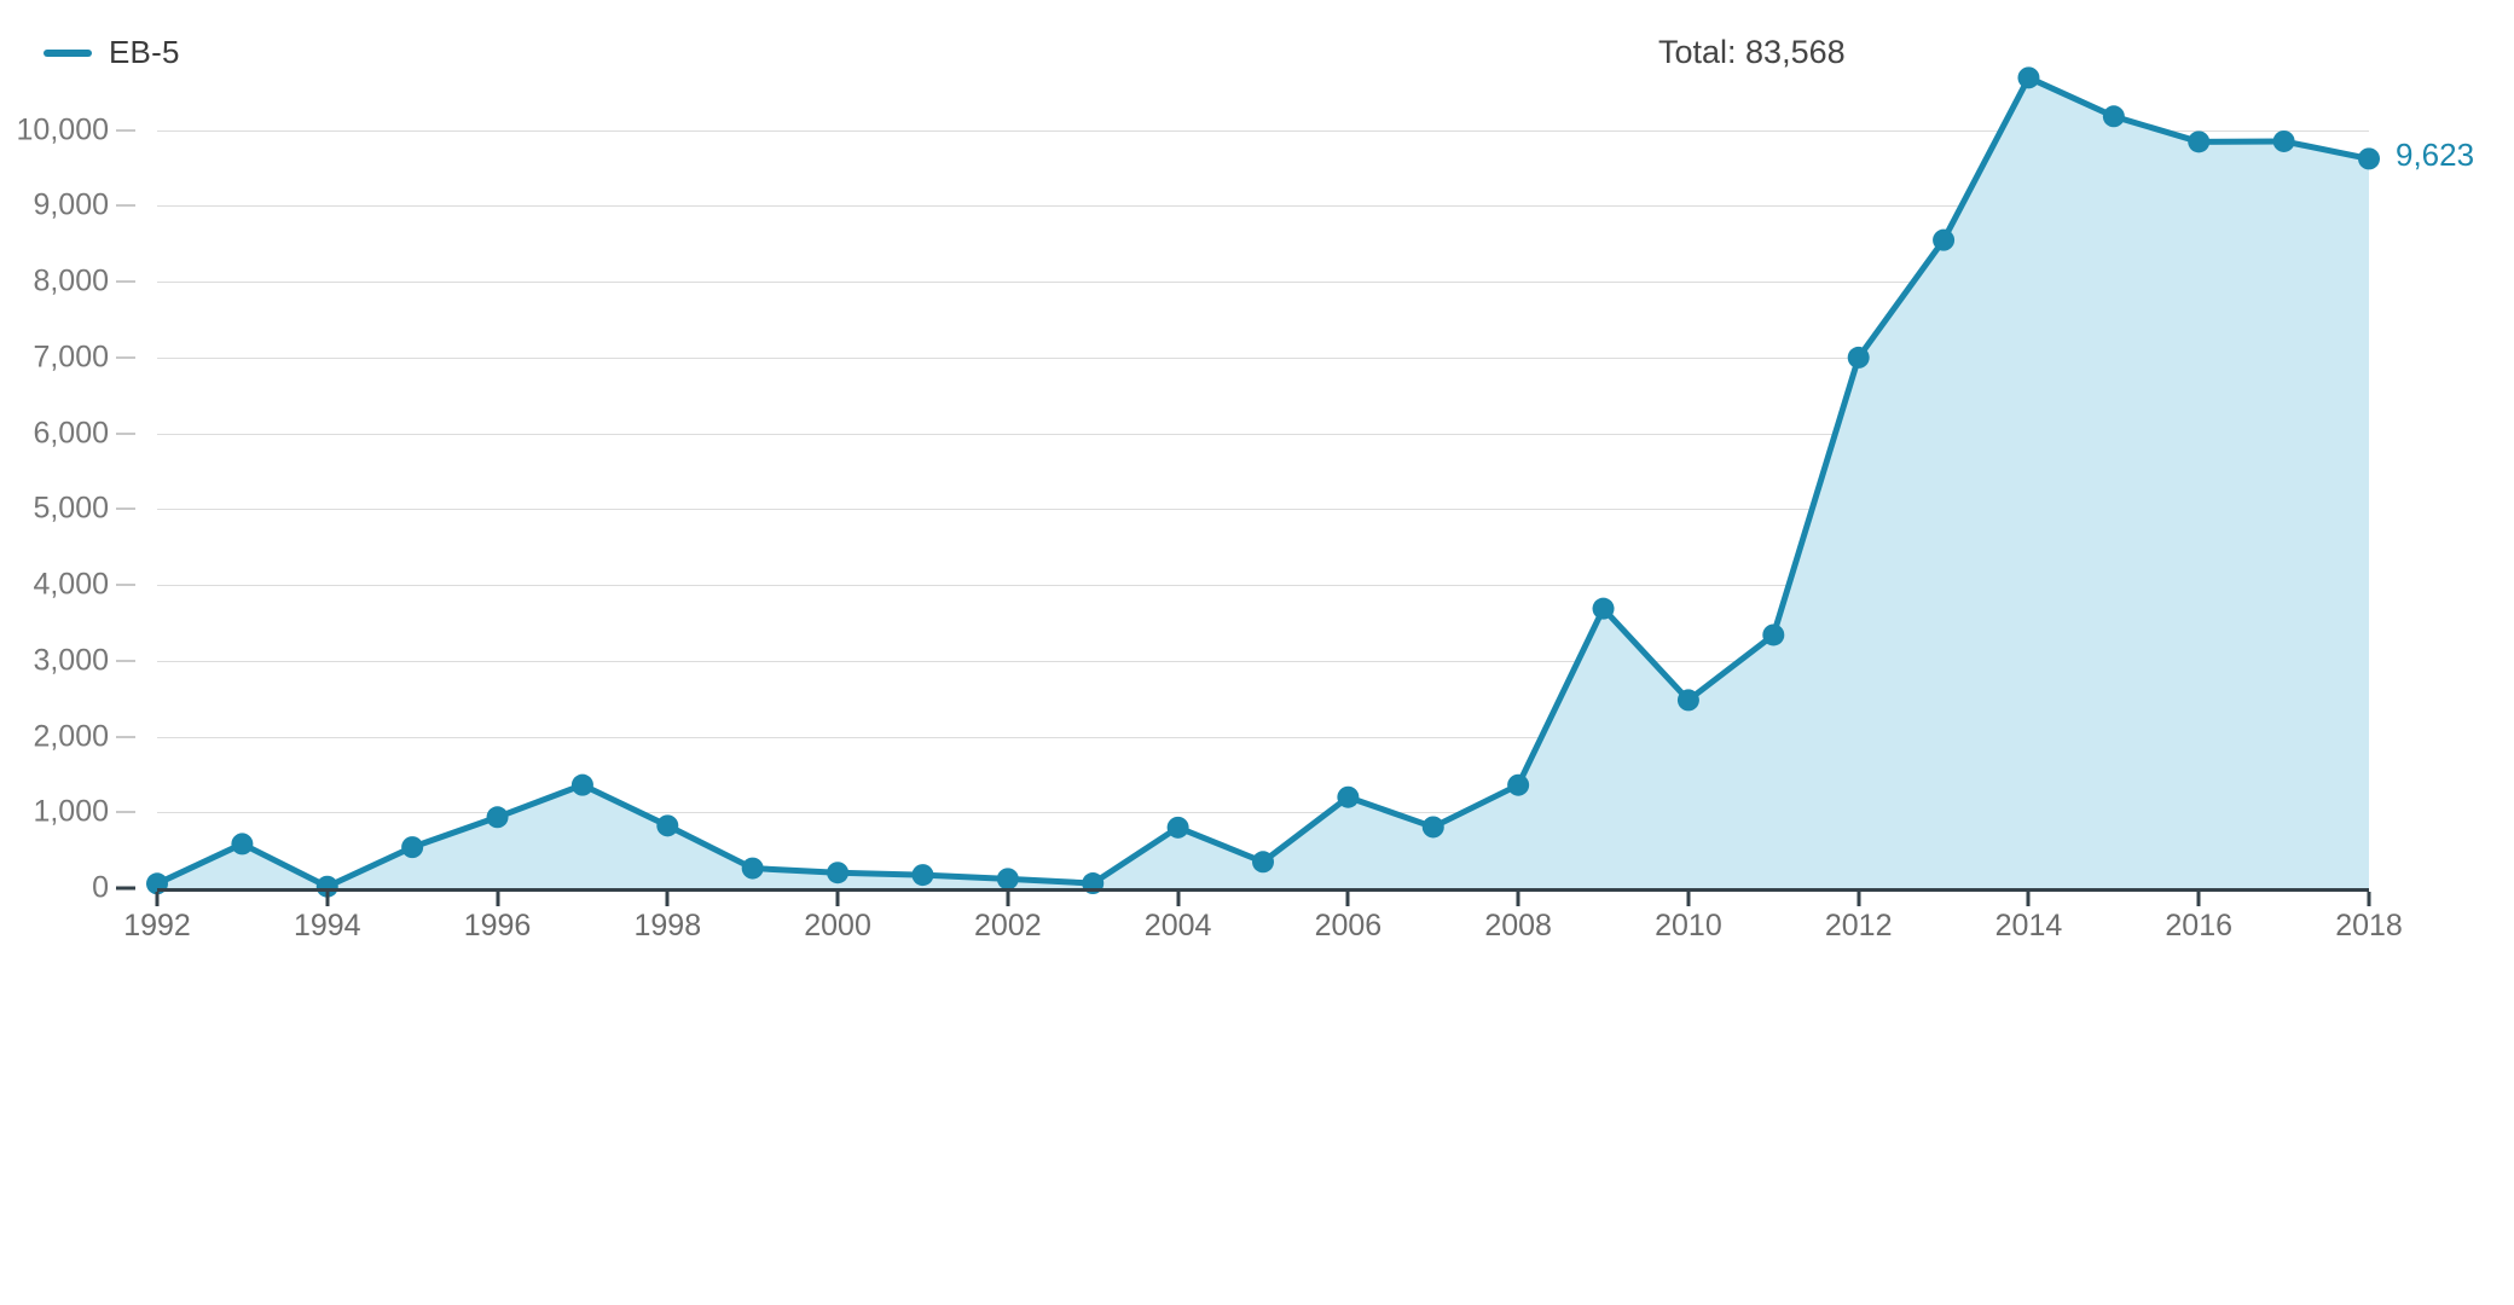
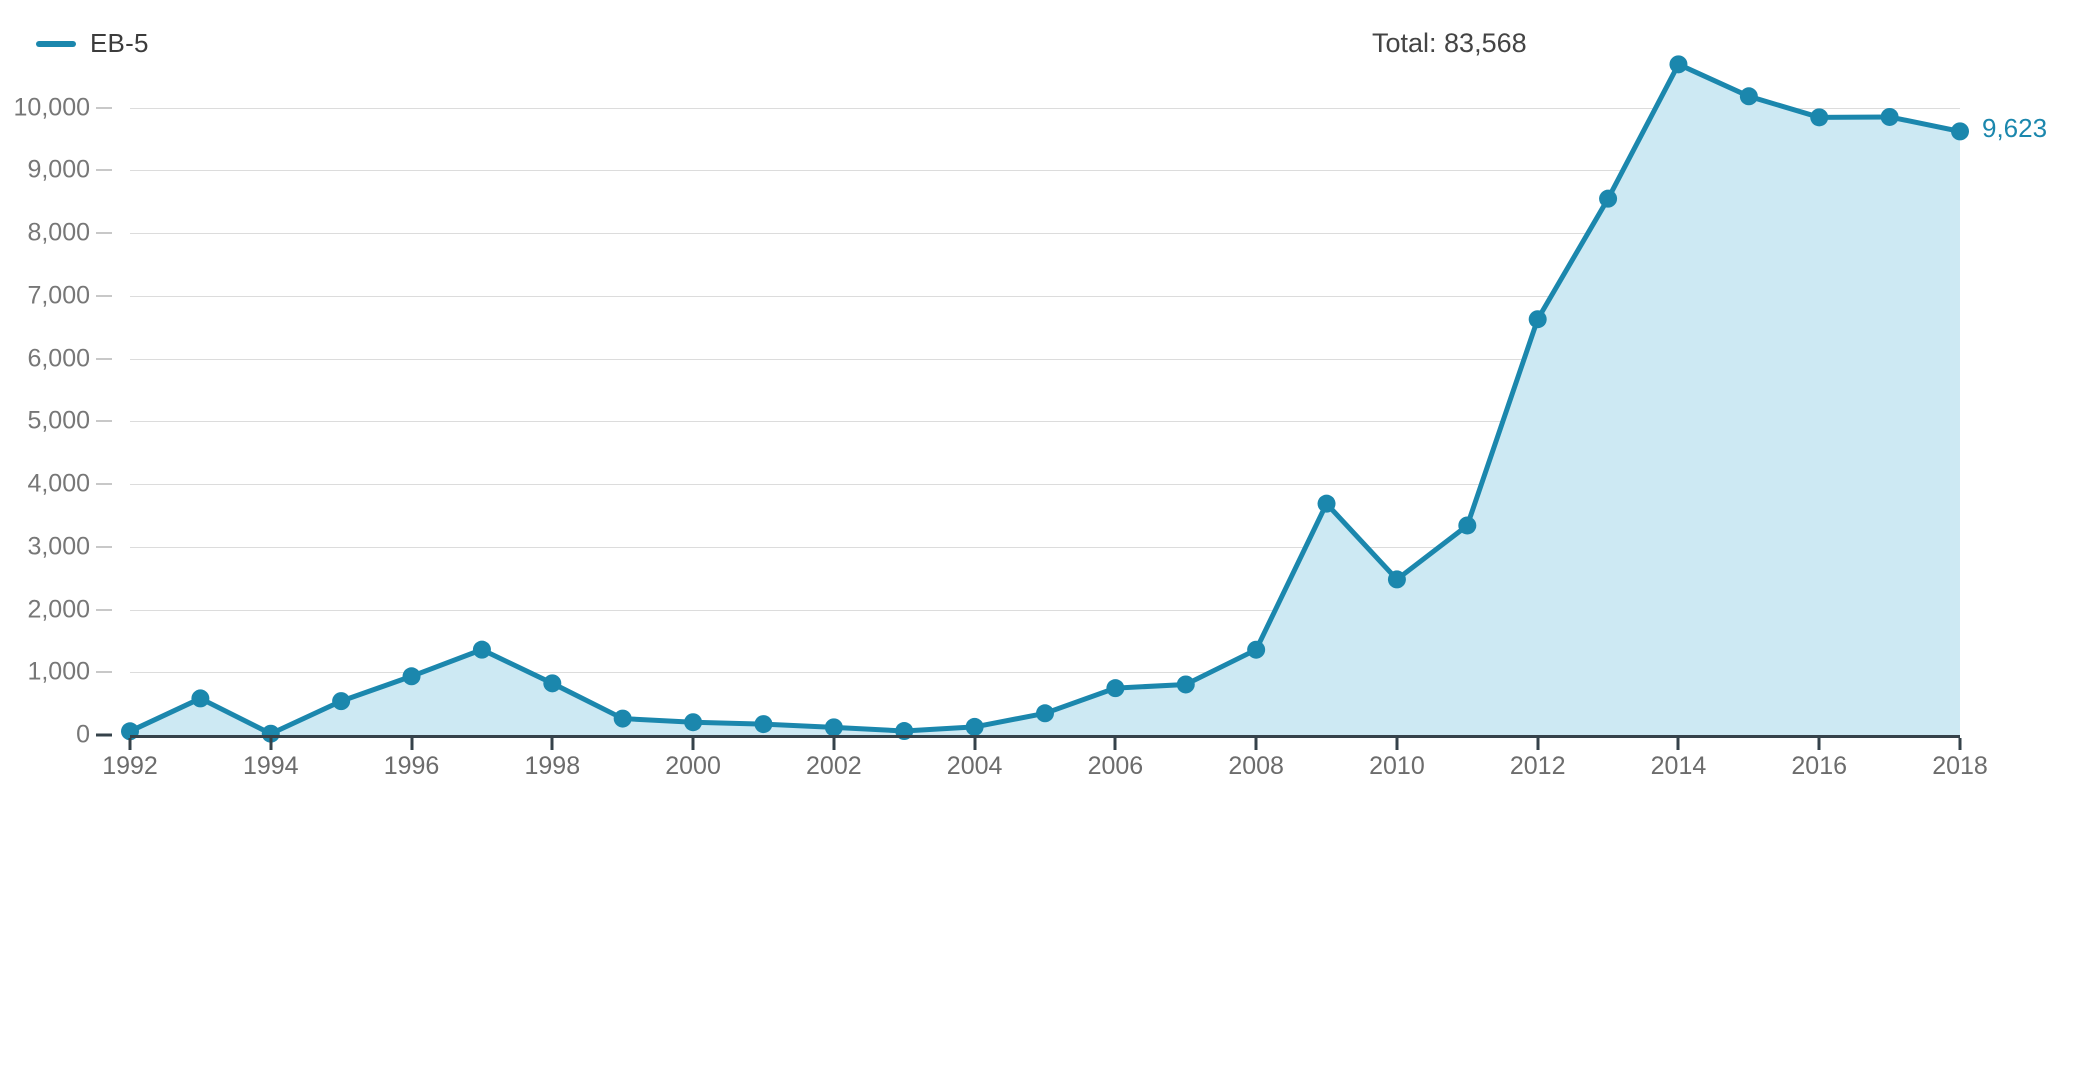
2004: 800 -> 100
2006: 1200 -> 700
2012: 7000 -> 6600
